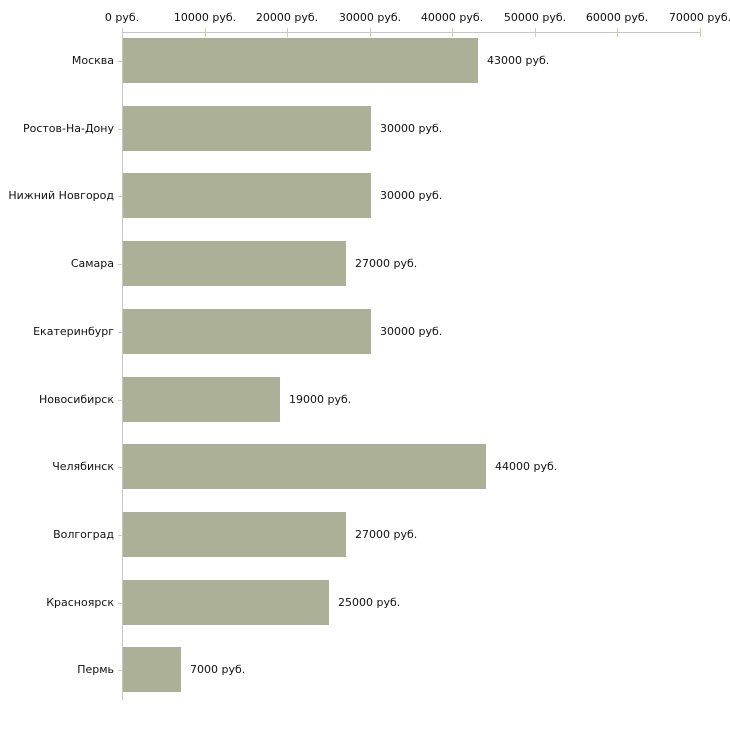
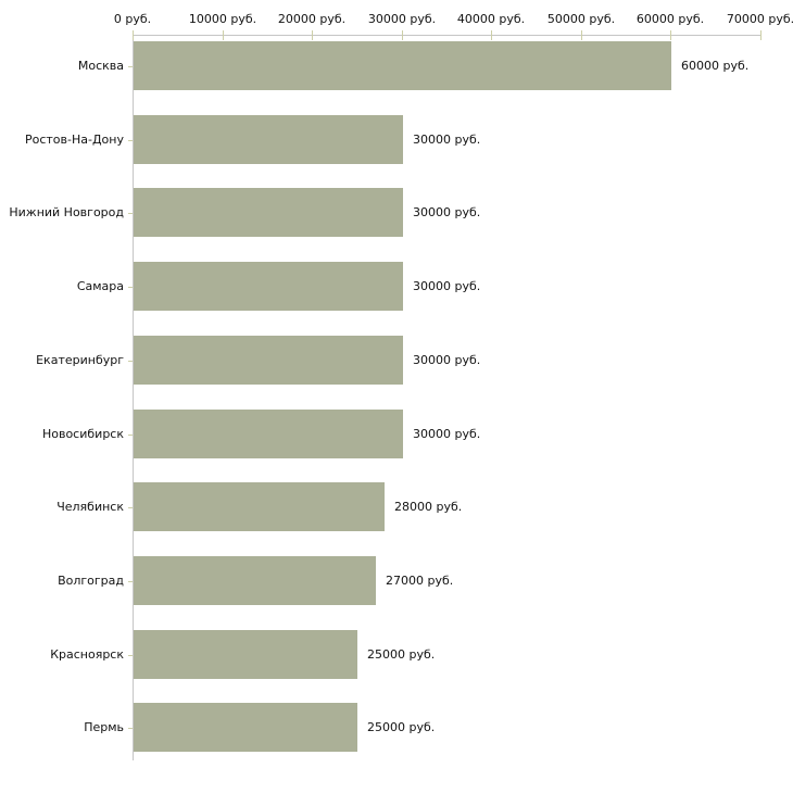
Москва: 43000 -> 60000
Самара: 27000 -> 30000
Новосибирск: 19000 -> 30000
Челябинск: 44000 -> 28000
Пермь: 7000 -> 25000
